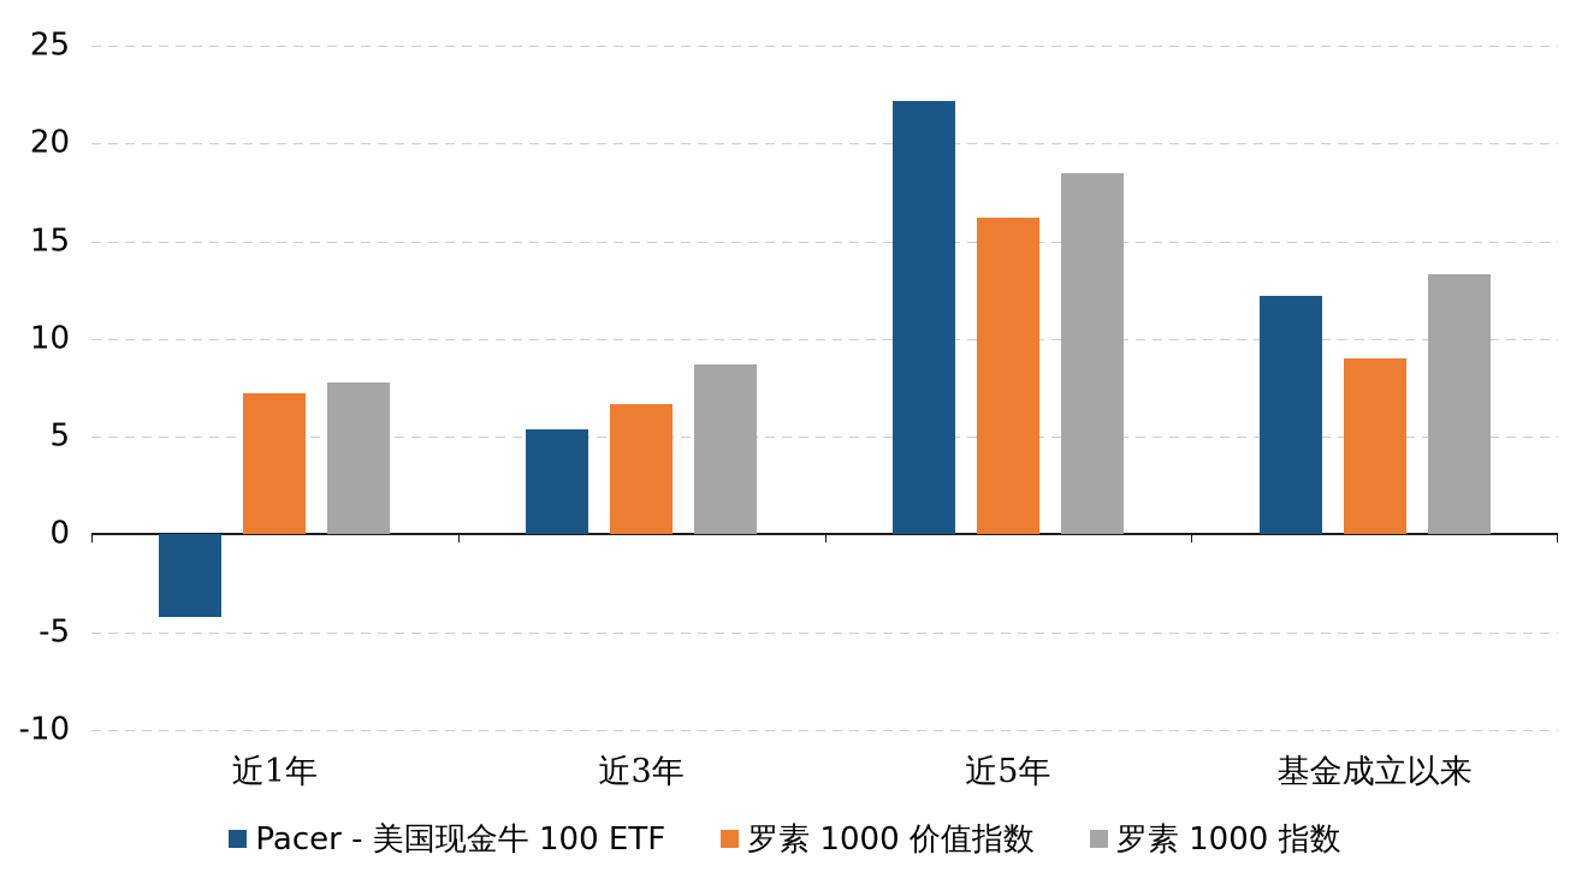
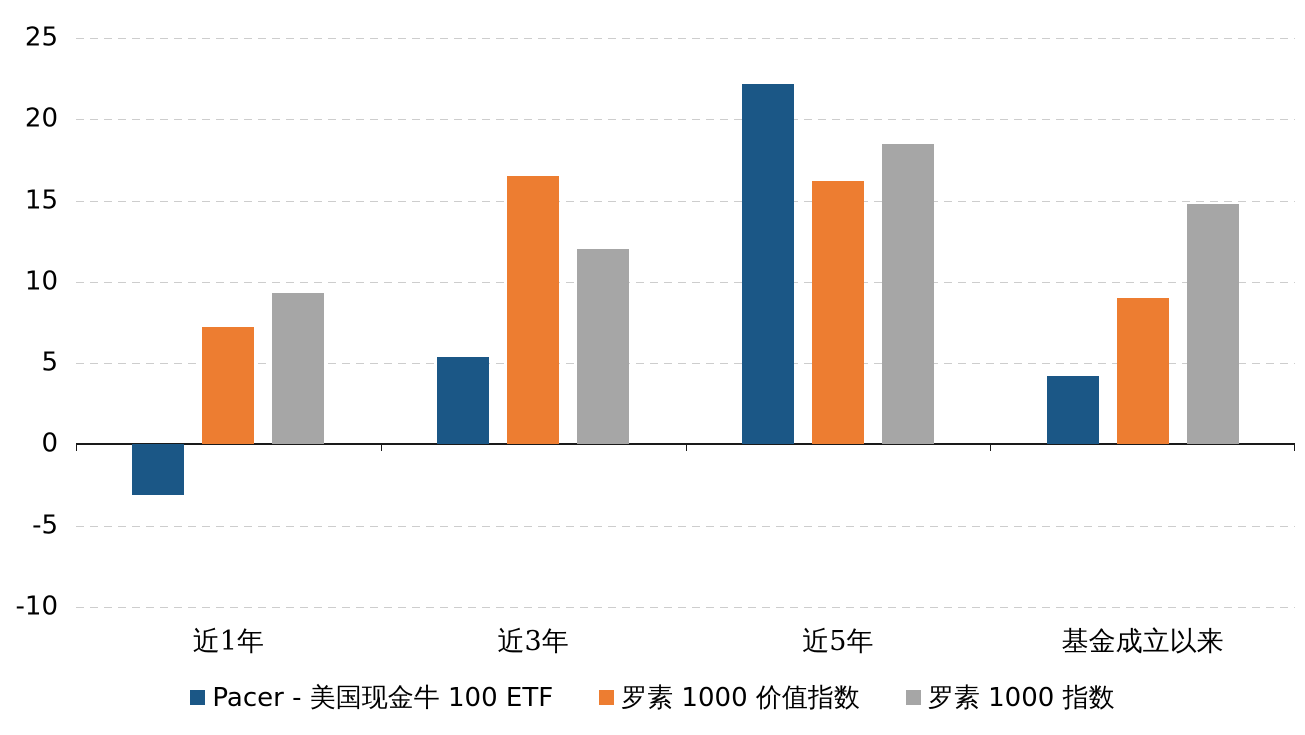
Pacer - 美国现金牛 100 ETF/近1年: -4.2 -> -3.1
罗素 1000 指数/近1年: 7.8 -> 9.3
罗素 1000 价值指数/近3年: 6.7 -> 16.5
罗素 1000 指数/近3年: 8.7 -> 12.0
Pacer - 美国现金牛 100 ETF/基金成立以来: 12.2 -> 4.2
罗素 1000 指数/基金成立以来: 13.3 -> 14.8
